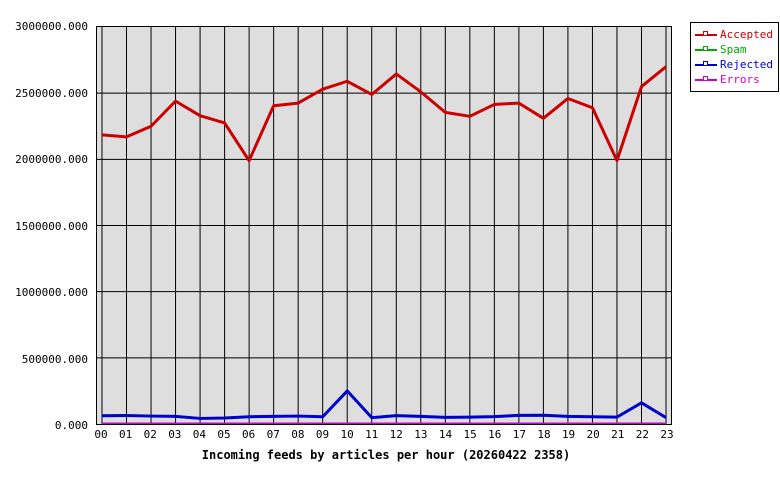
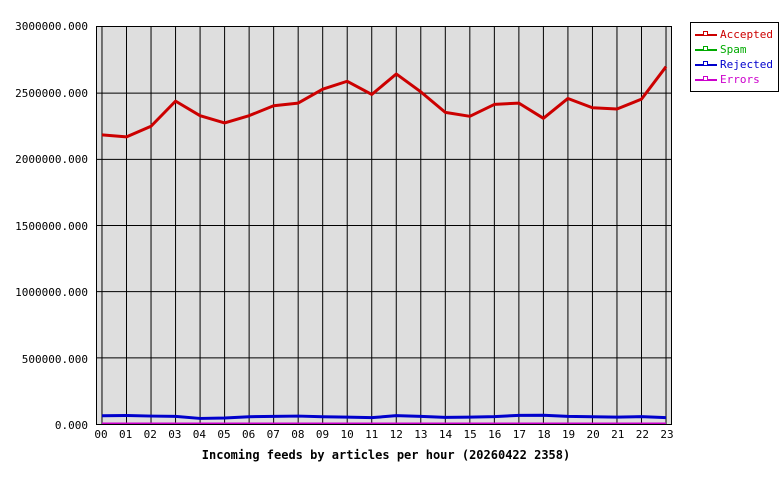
Accepted/06: 1990000 -> 2330000
Rejected/10: 250000 -> 50000
Accepted/21: 1990000 -> 2380000
Accepted/22: 2550000 -> 2460000
Rejected/22: 160000 -> 60000
